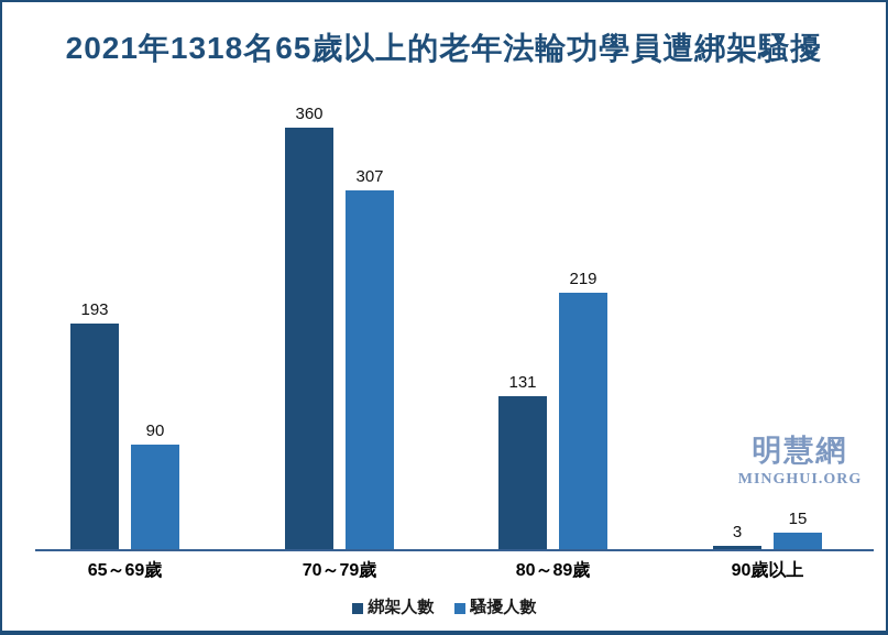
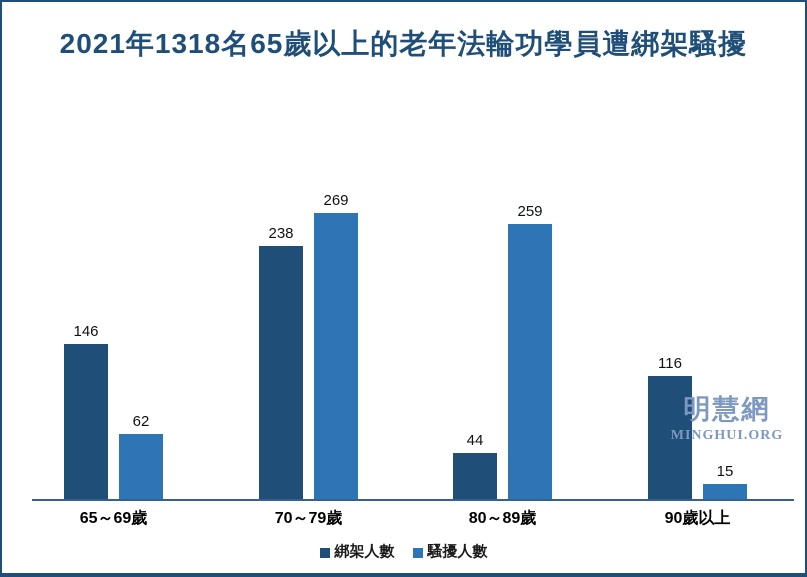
綁架人數/65～69歲: 193 -> 146
騷擾人數/65～69歲: 90 -> 62
綁架人數/70～79歲: 360 -> 238
騷擾人數/70～79歲: 307 -> 269
綁架人數/80～89歲: 131 -> 44
騷擾人數/80～89歲: 219 -> 259
綁架人數/90歲以上: 3 -> 116
